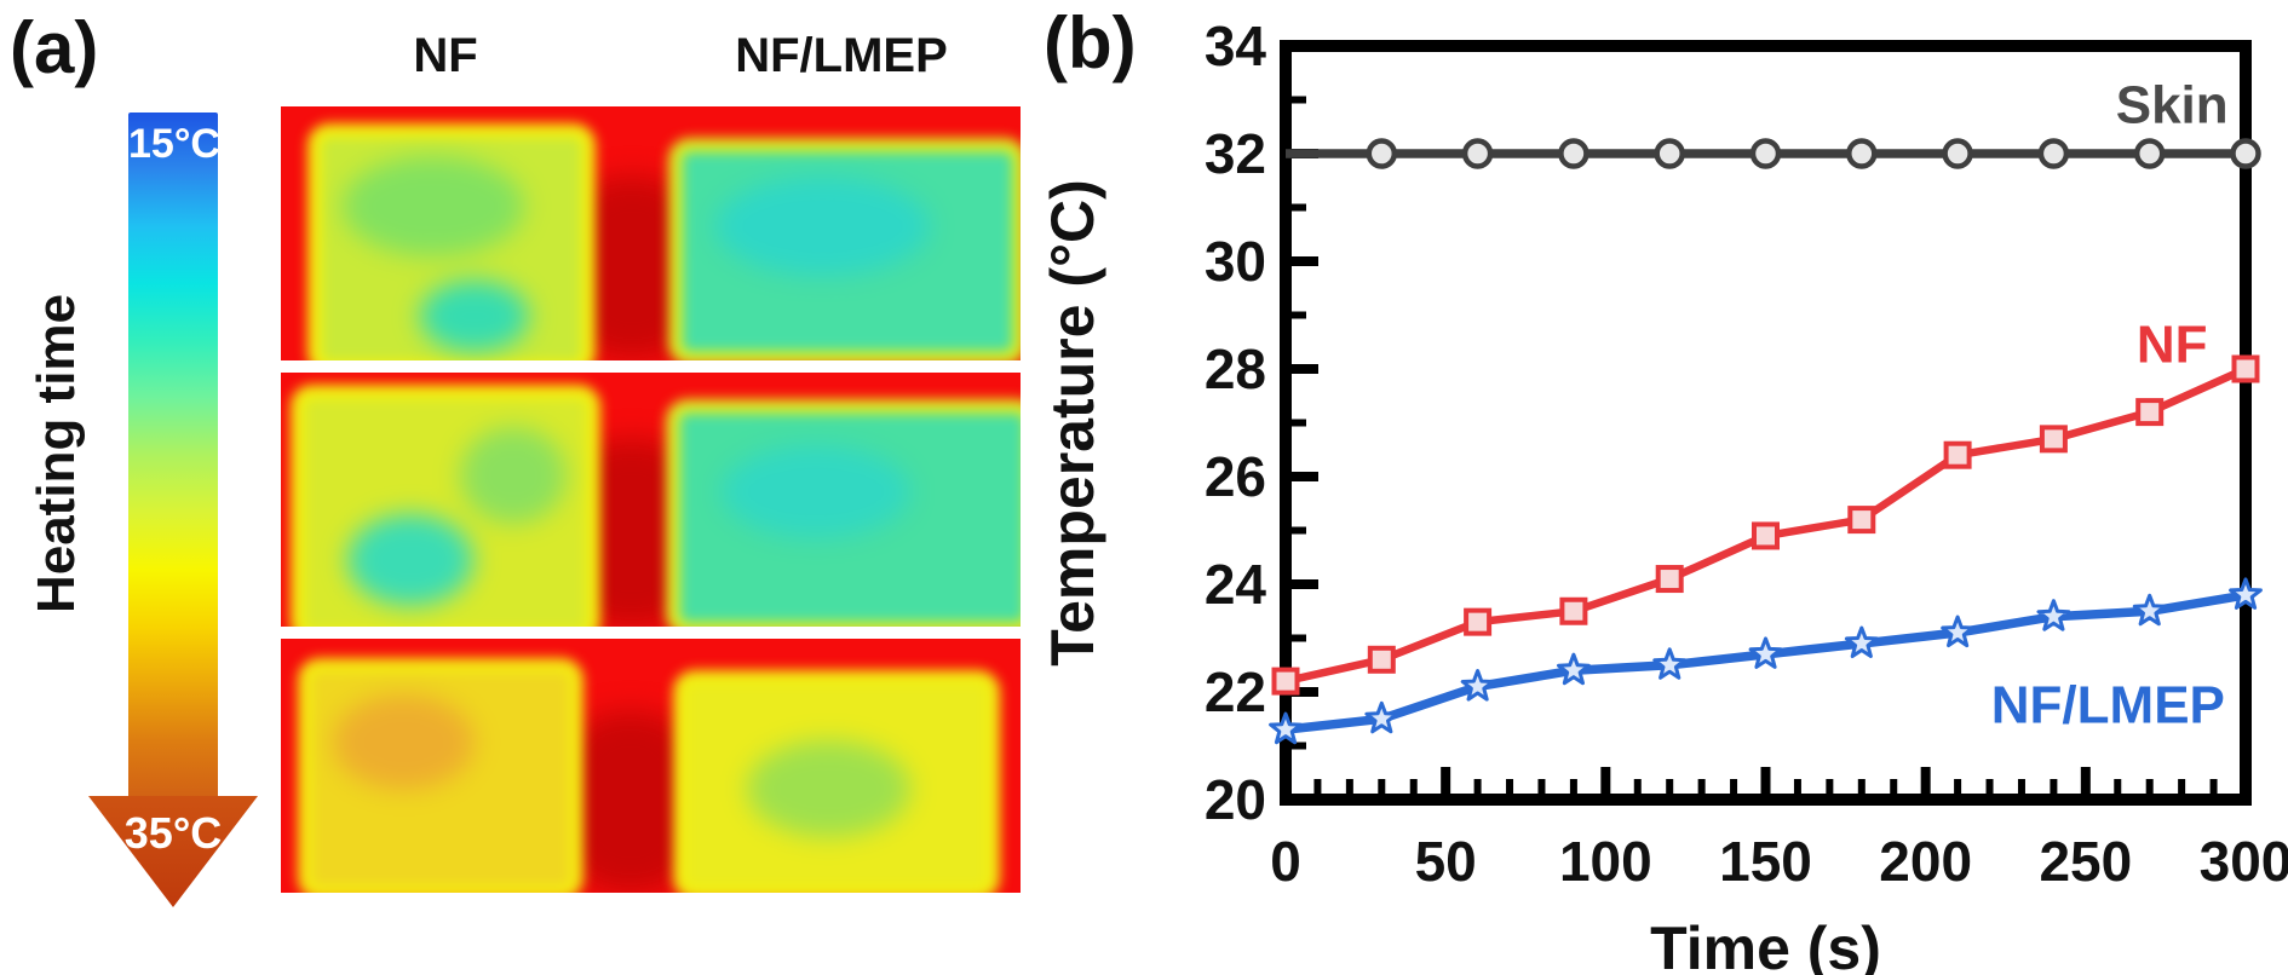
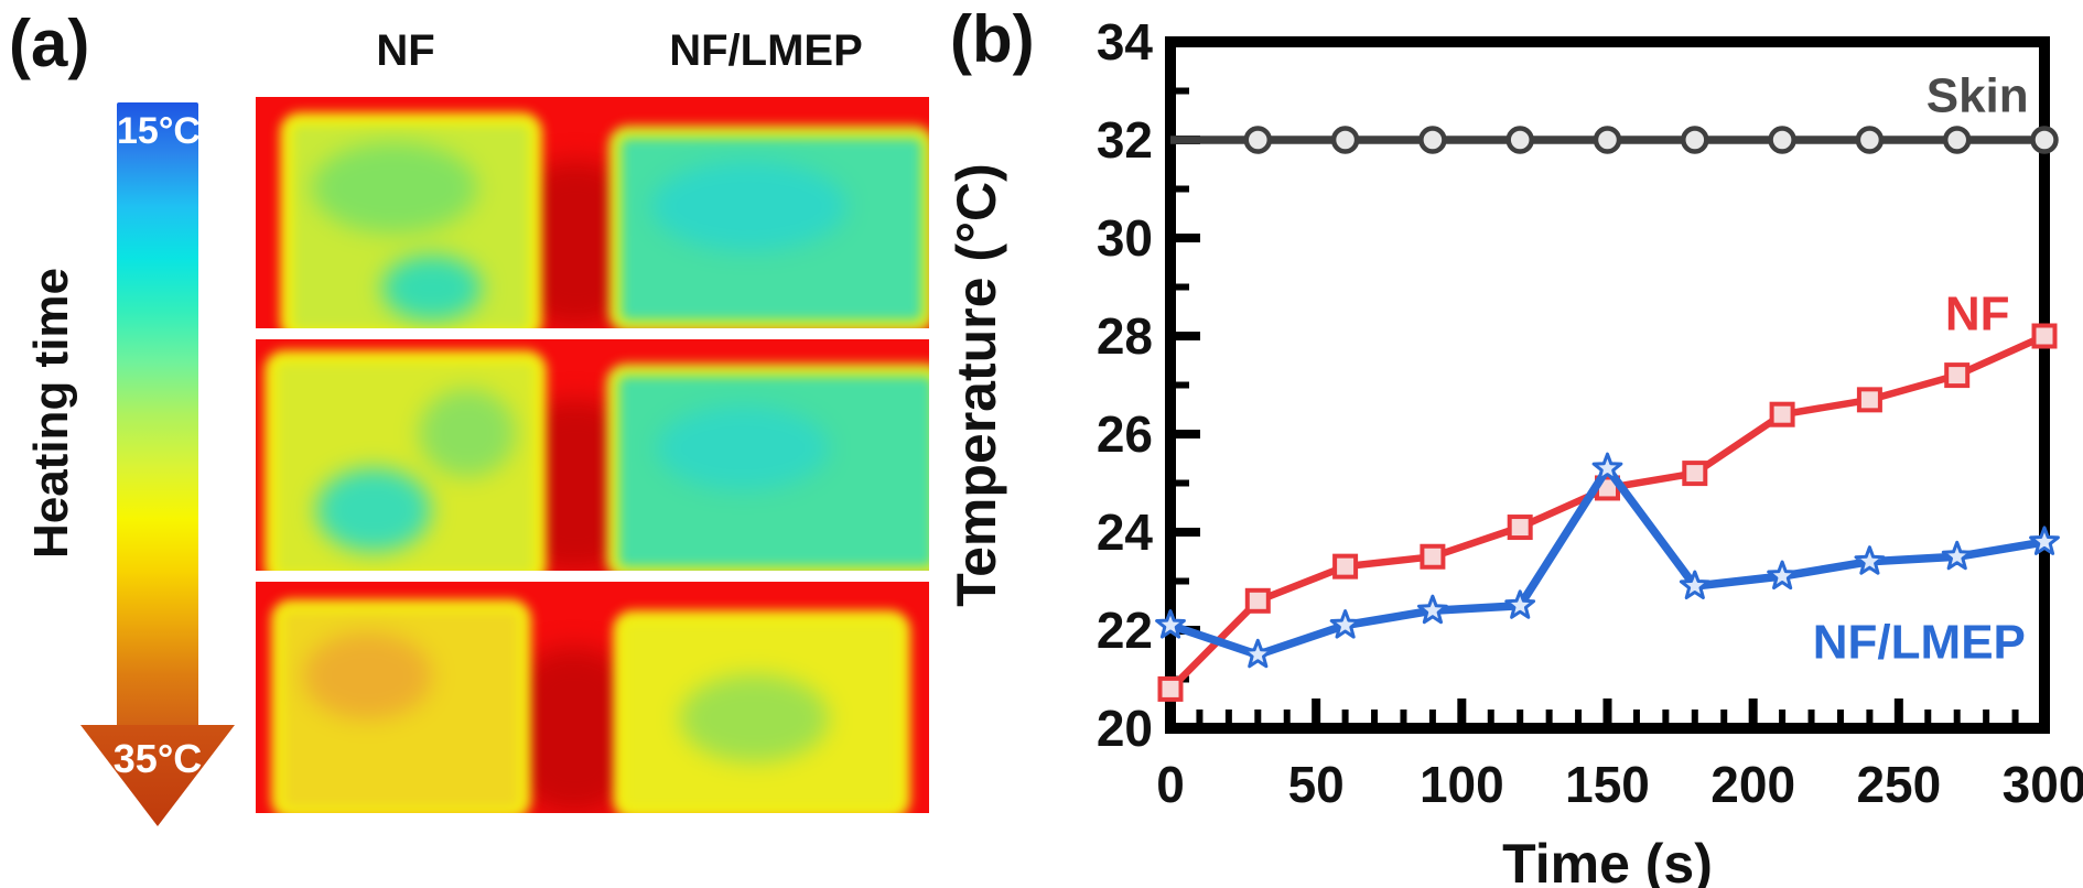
NF/0: 22.2 -> 20.8
NF/LMEP/0: 21.3 -> 22.1
NF/LMEP/150: 22.7 -> 25.3
